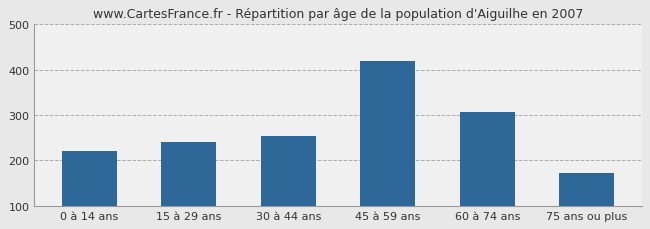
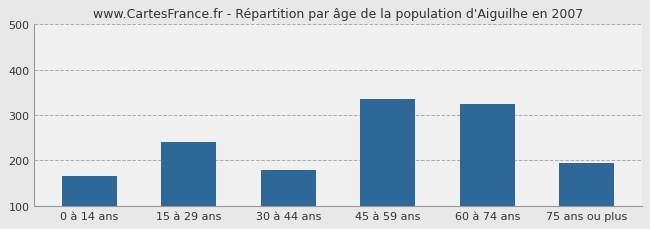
0 à 14 ans: 220 -> 165
30 à 44 ans: 253 -> 180
45 à 59 ans: 418 -> 335
60 à 74 ans: 307 -> 325
75 ans ou plus: 173 -> 195
